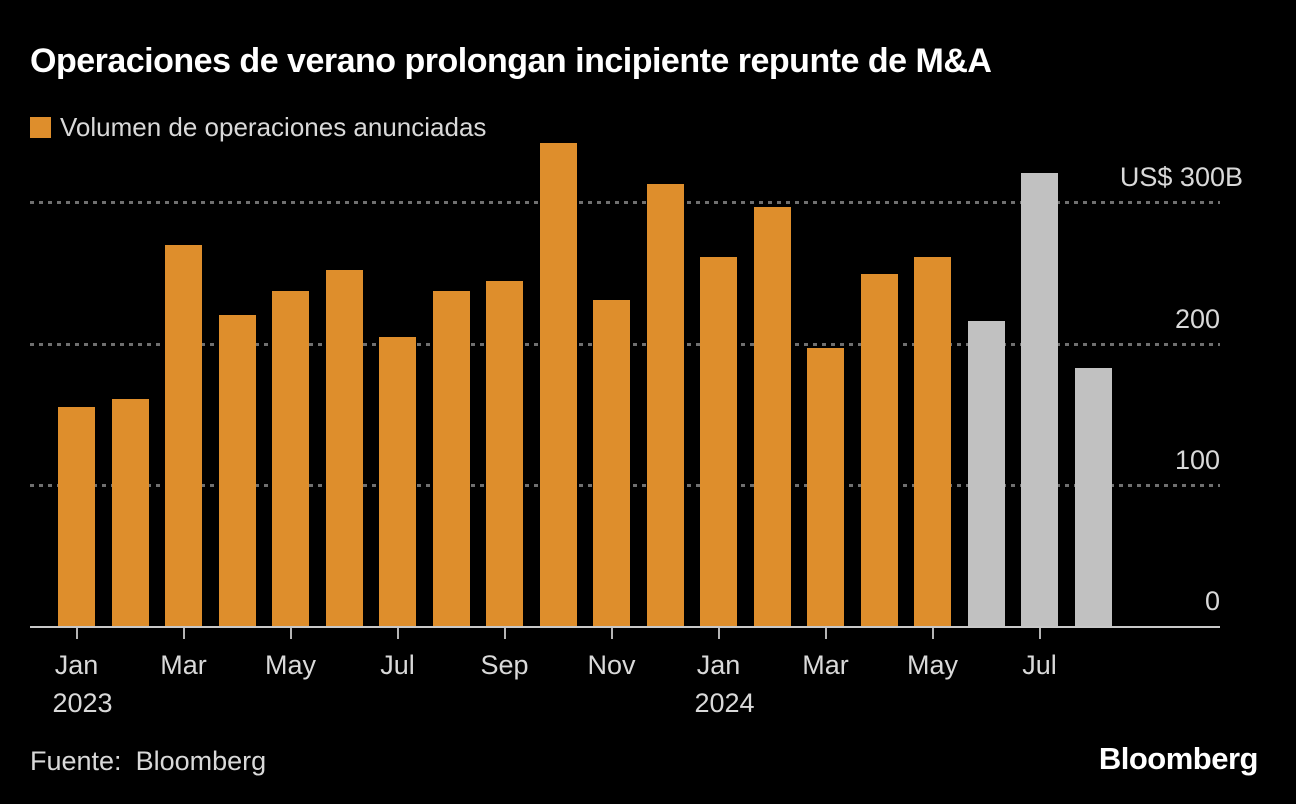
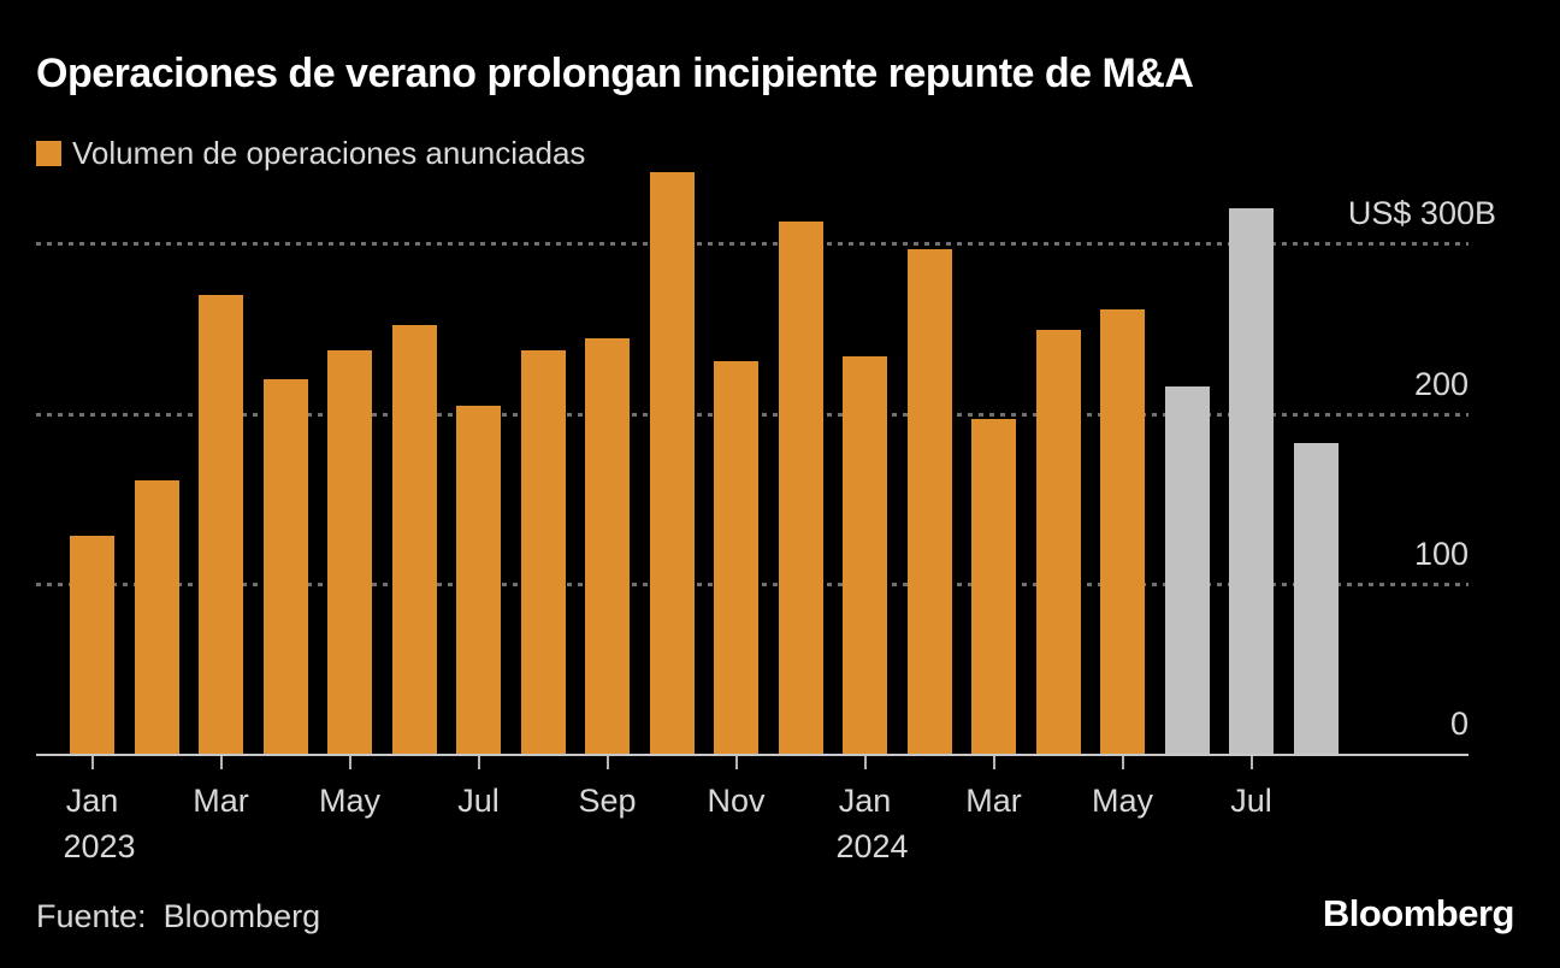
Jan 2023: 155 -> 128
Jan 2024: 261 -> 234
